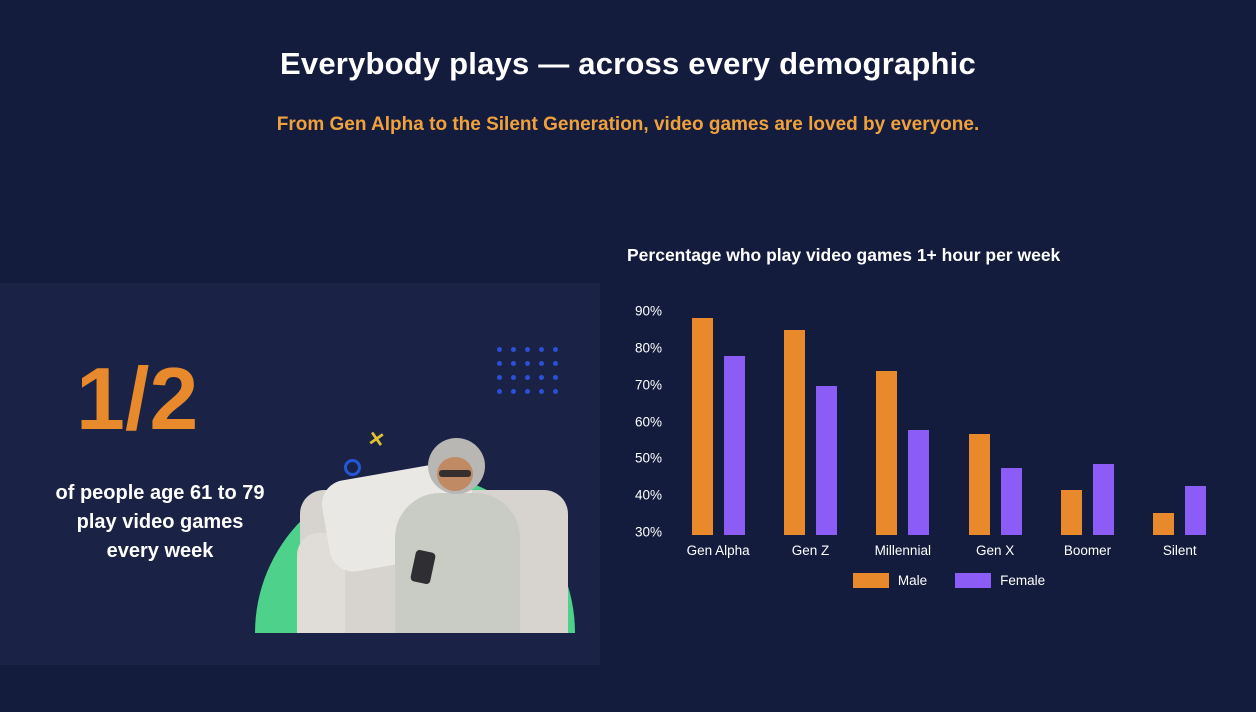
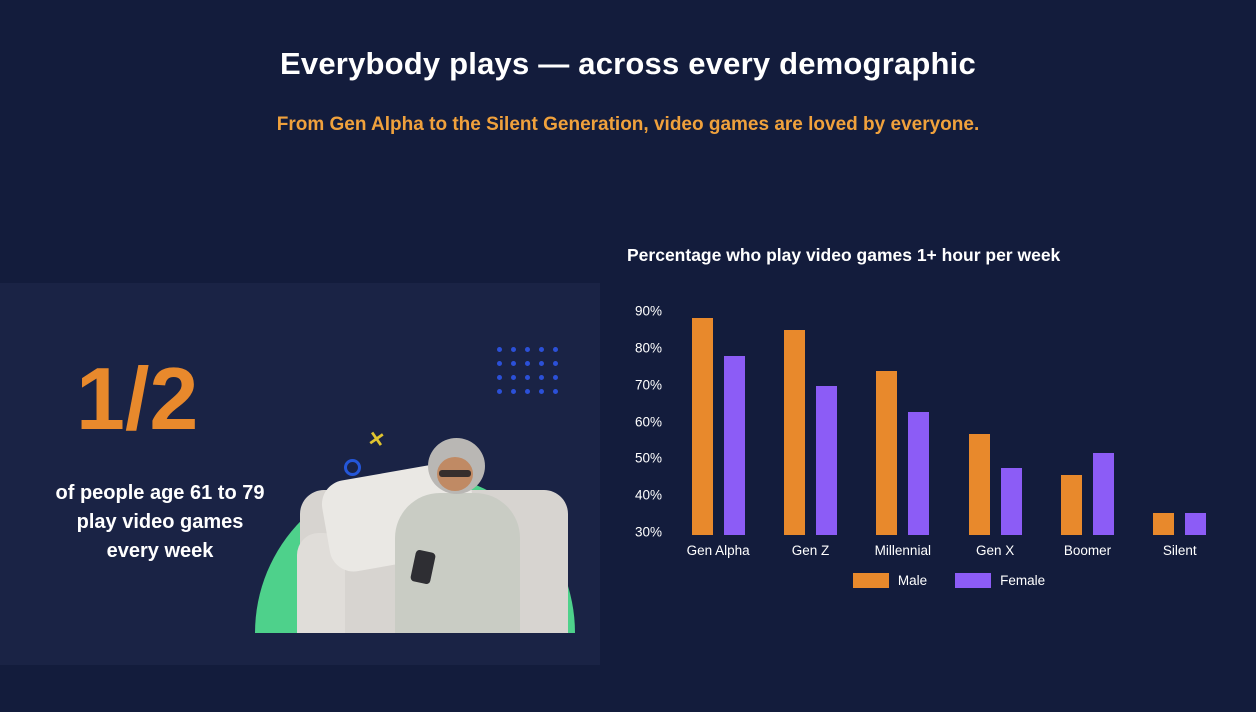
Female/Millennial: 58% -> 63%
Male/Boomer: 42% -> 46%
Female/Boomer: 49% -> 52%
Female/Silent: 43% -> 36%
